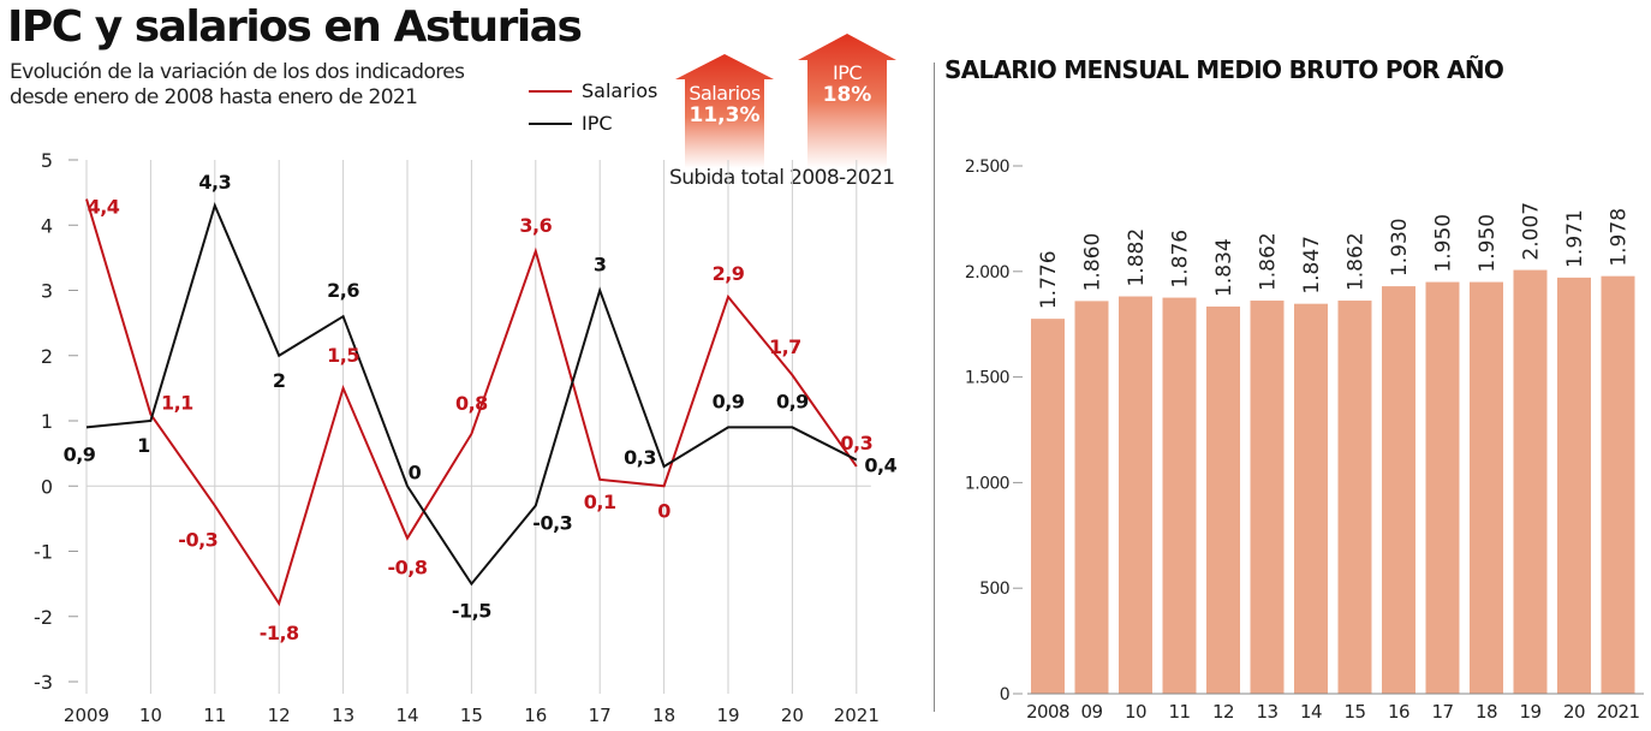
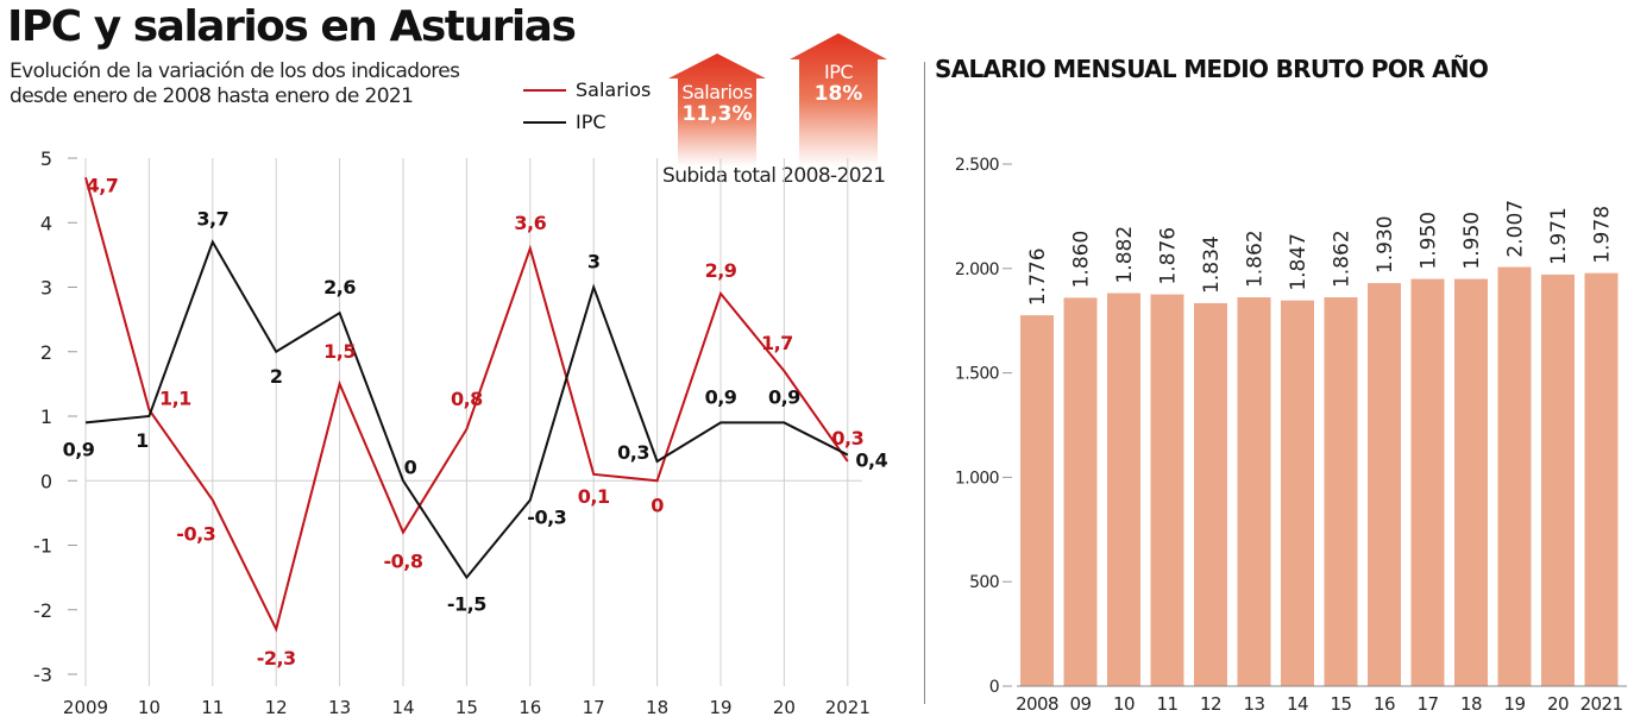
IPC y salarios en Asturias/Salarios/2009: 4,4 -> 4,7
IPC y salarios en Asturias/IPC/11: 4,3 -> 3,7
IPC y salarios en Asturias/Salarios/12: -1,8 -> -2,3
